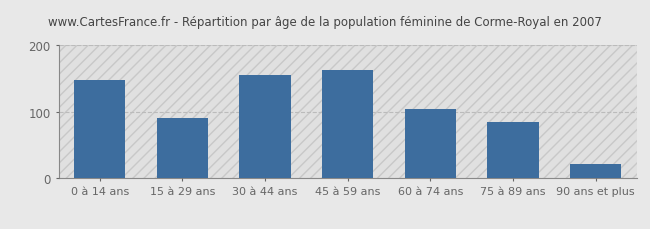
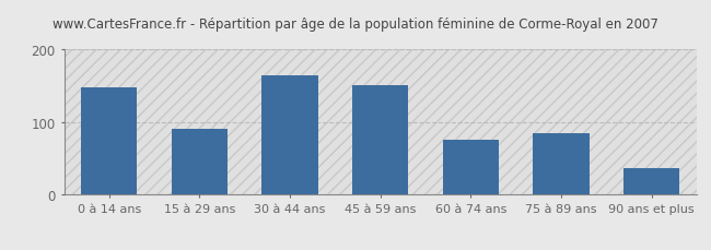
30 à 44 ans: 155 -> 164
45 à 59 ans: 163 -> 150
60 à 74 ans: 104 -> 76
90 ans et plus: 22 -> 36
